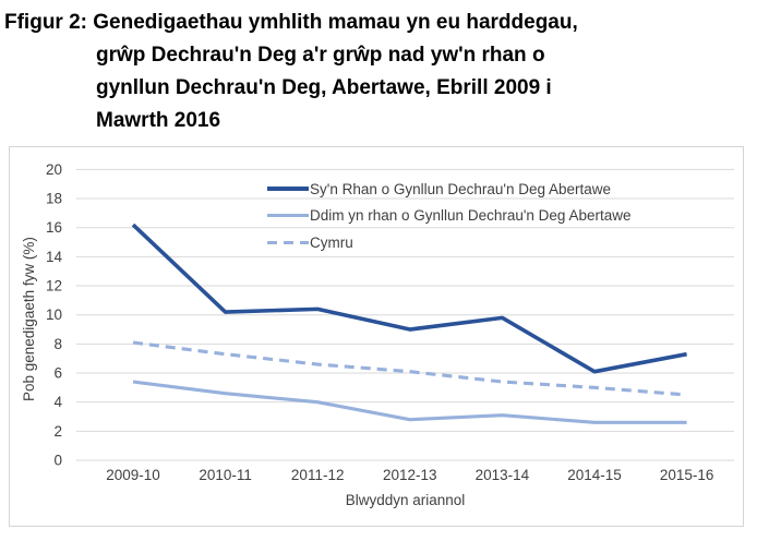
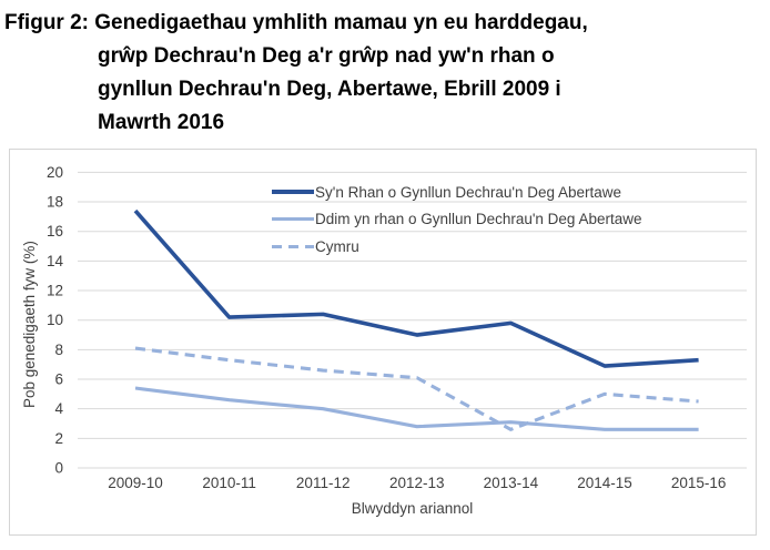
Sy'n Rhan o Gynllun Dechrau'n Deg Abertawe/2009-10: 16.2 -> 17.4
Cymru/2013-14: 5.4 -> 2.6
Sy'n Rhan o Gynllun Dechrau'n Deg Abertawe/2014-15: 6.1 -> 6.9
